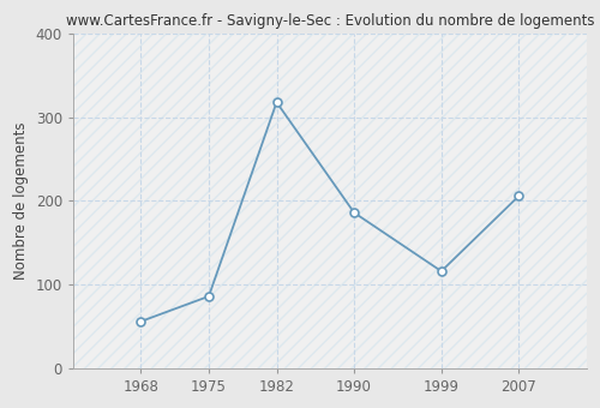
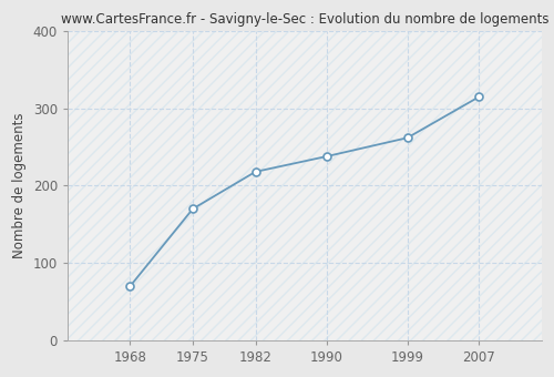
1968: 56 -> 70
1975: 86 -> 170
1982: 318 -> 218
1990: 186 -> 238
1999: 116 -> 262
2007: 206 -> 315
